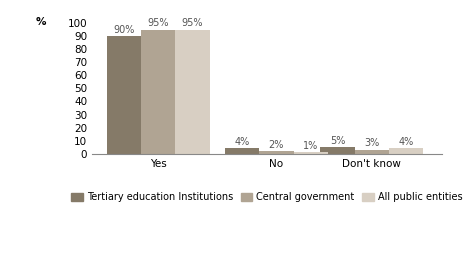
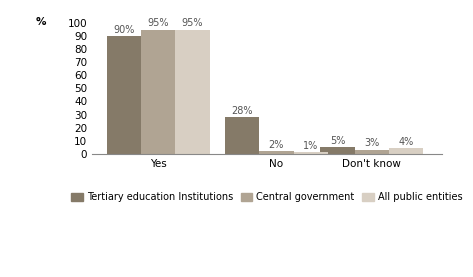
Tertiary education Institutions/No: 4% -> 28%
